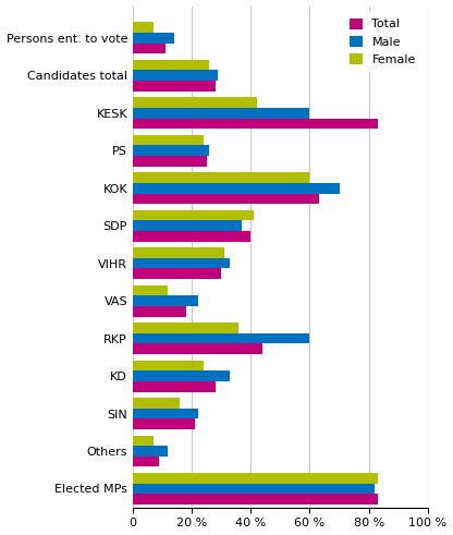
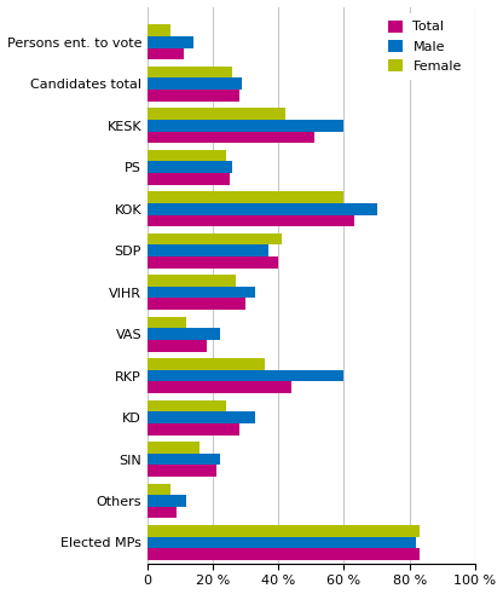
Total/KESK: 83 % -> 51 %
Female/VIHR: 31 % -> 27 %
